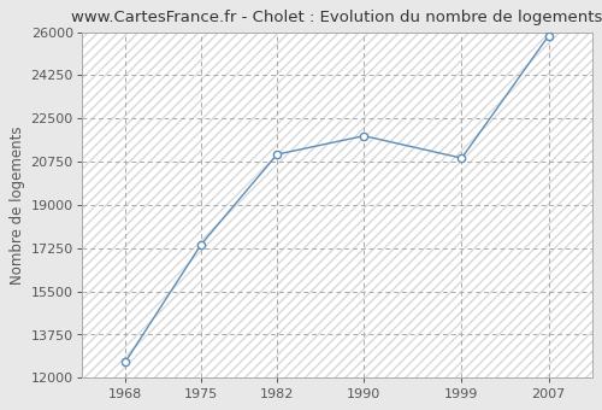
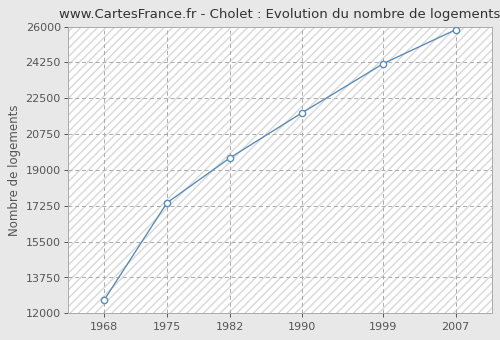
1982: 21050 -> 19600
1999: 20900 -> 24200
